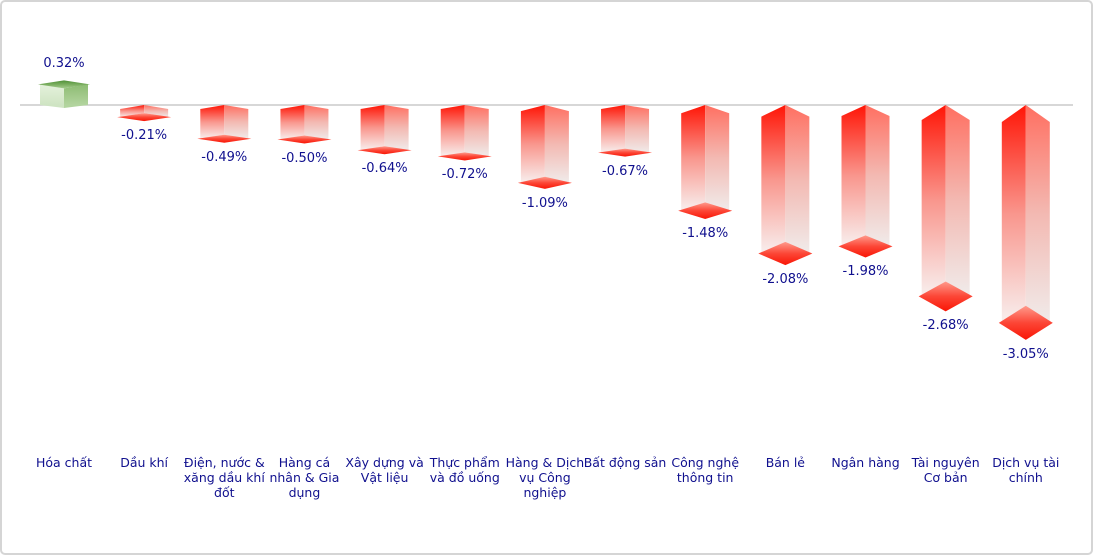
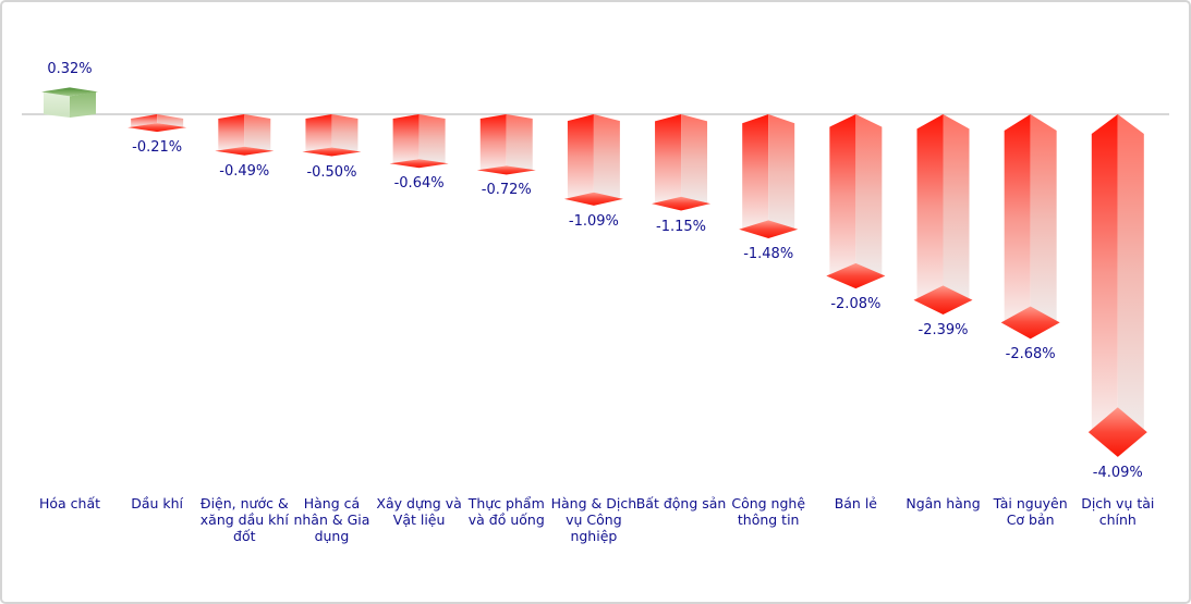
Bất động sản: -0.67% -> -1.15%
Ngân hàng: -1.98% -> -2.39%
Dịch vụ tài chính: -3.05% -> -4.09%
